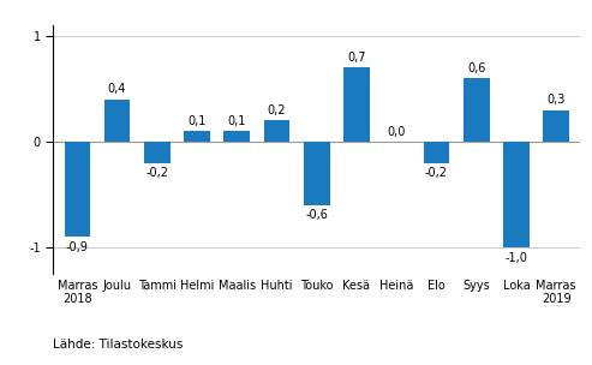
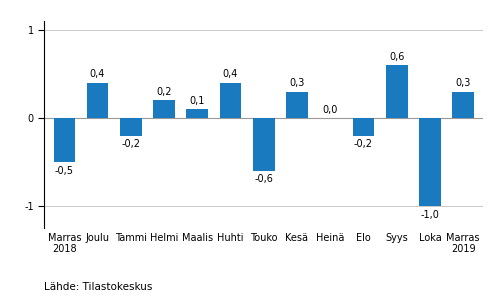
Marras 2018: -0,9 -> -0,5
Helmi: 0,1 -> 0,2
Huhti: 0,2 -> 0,4
Kesä: 0,7 -> 0,3
